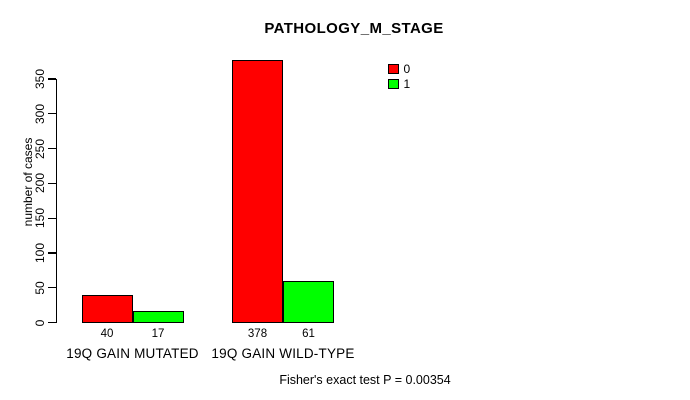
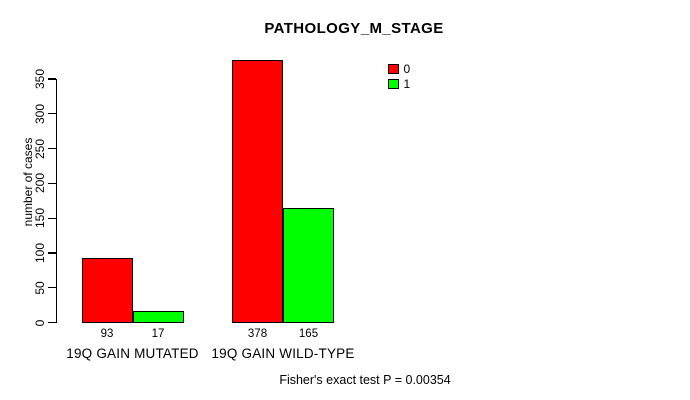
0/19Q GAIN MUTATED: 40 -> 93
1/19Q GAIN WILD-TYPE: 61 -> 165
